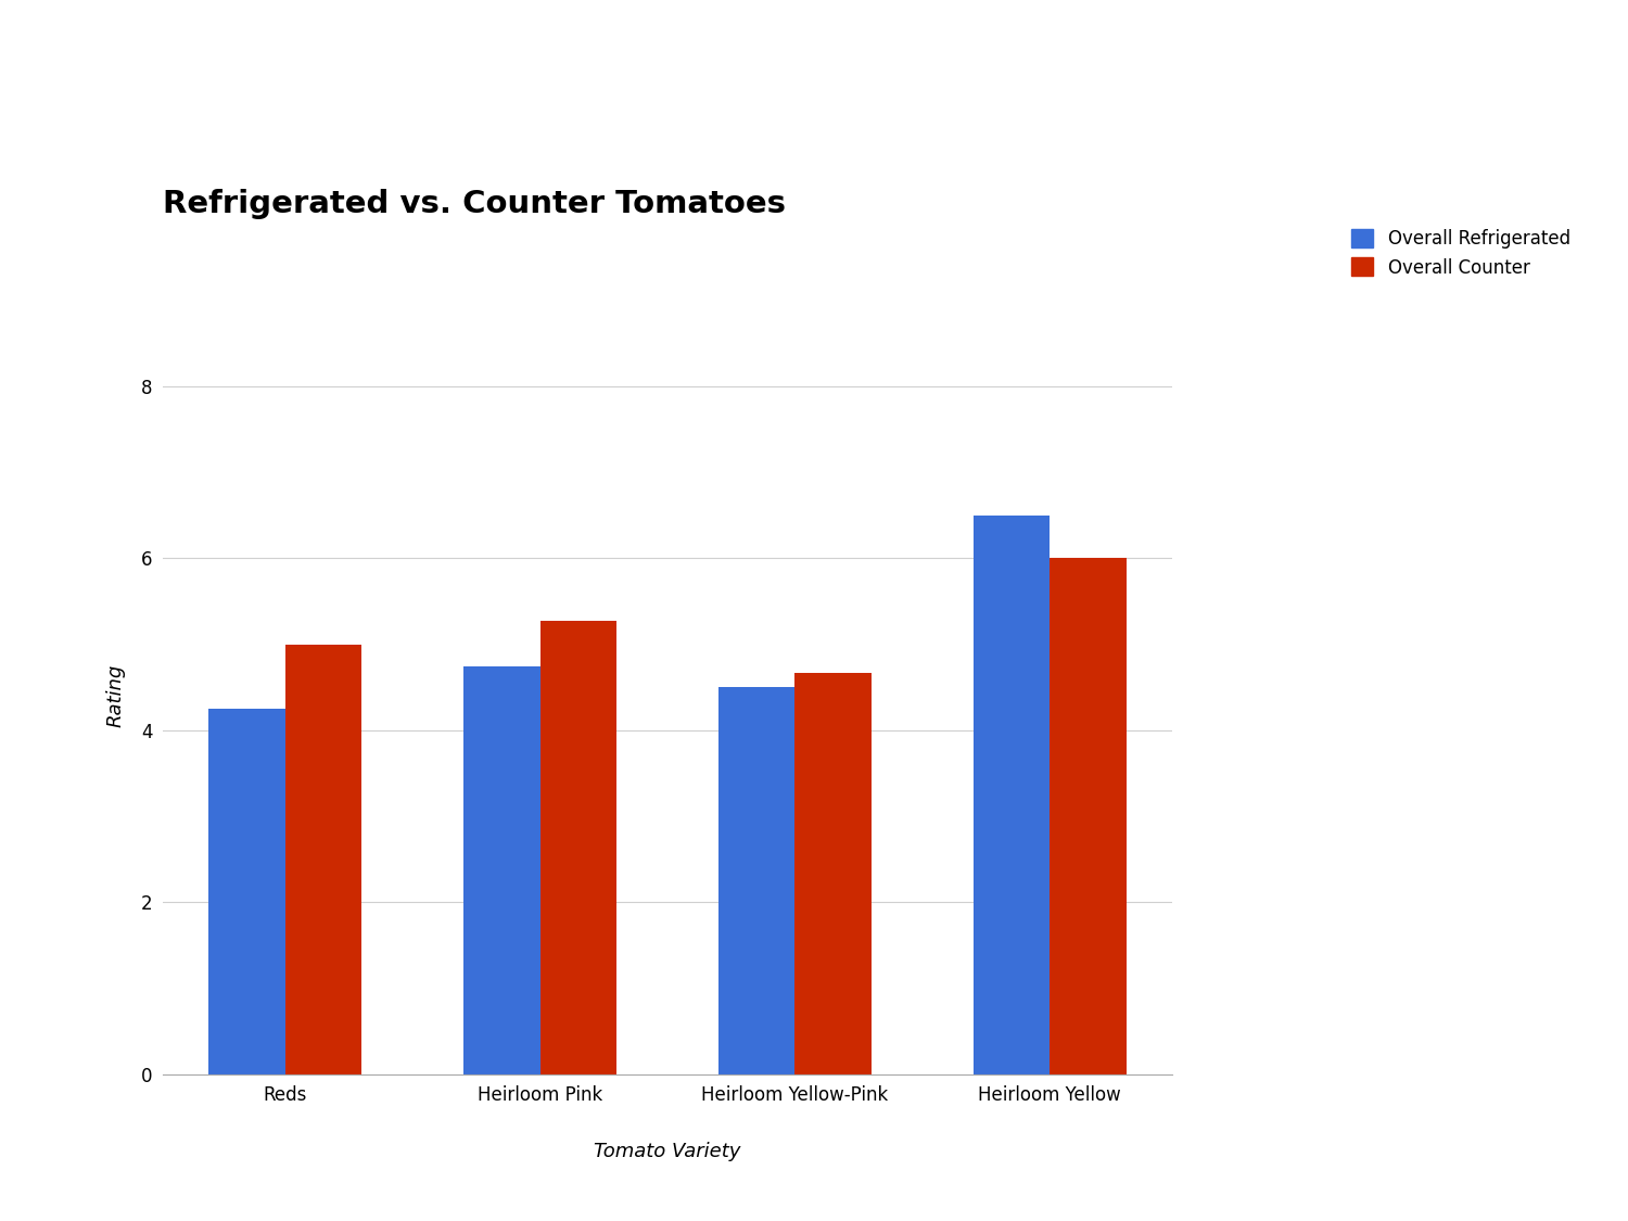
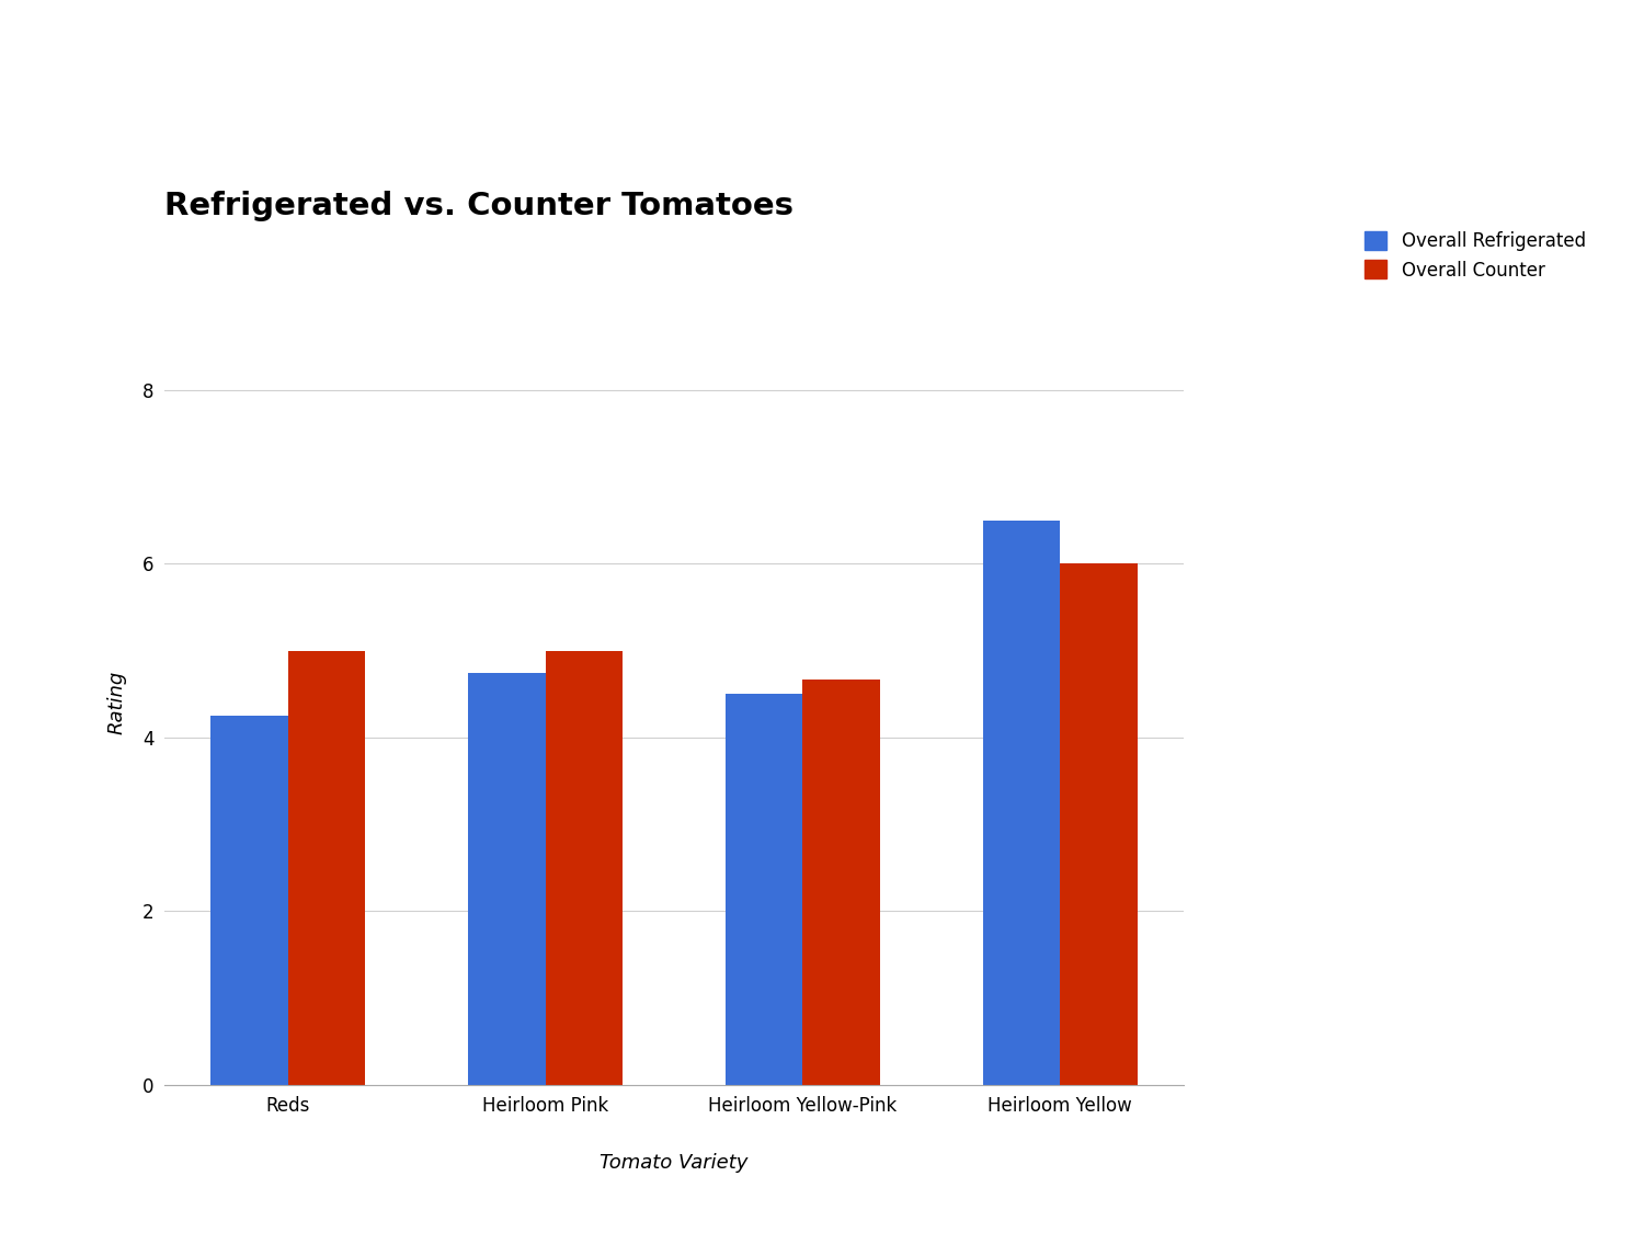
Overall Counter/Heirloom Pink: 5.28 -> 5.00
